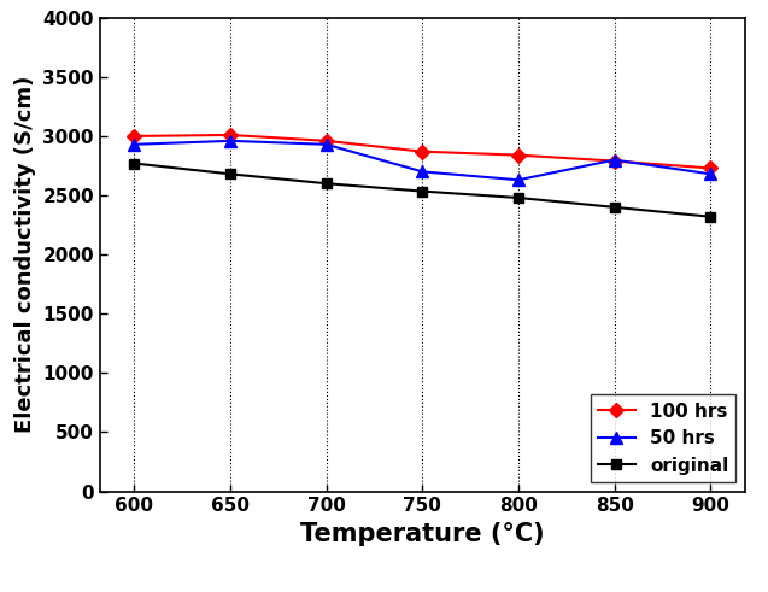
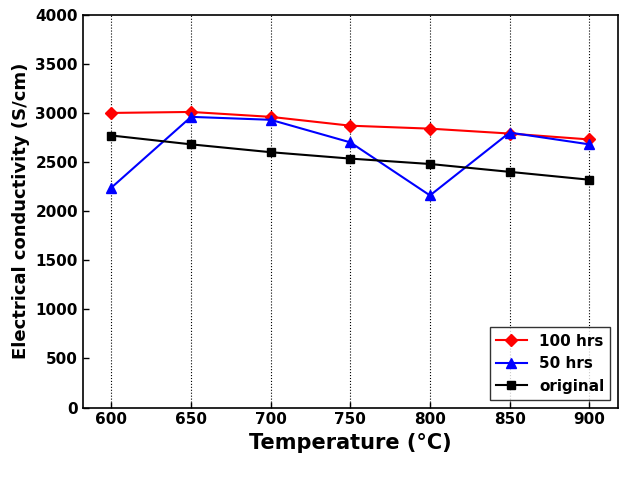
50 hrs/600: 2930 -> 2240
50 hrs/800: 2630 -> 2160
